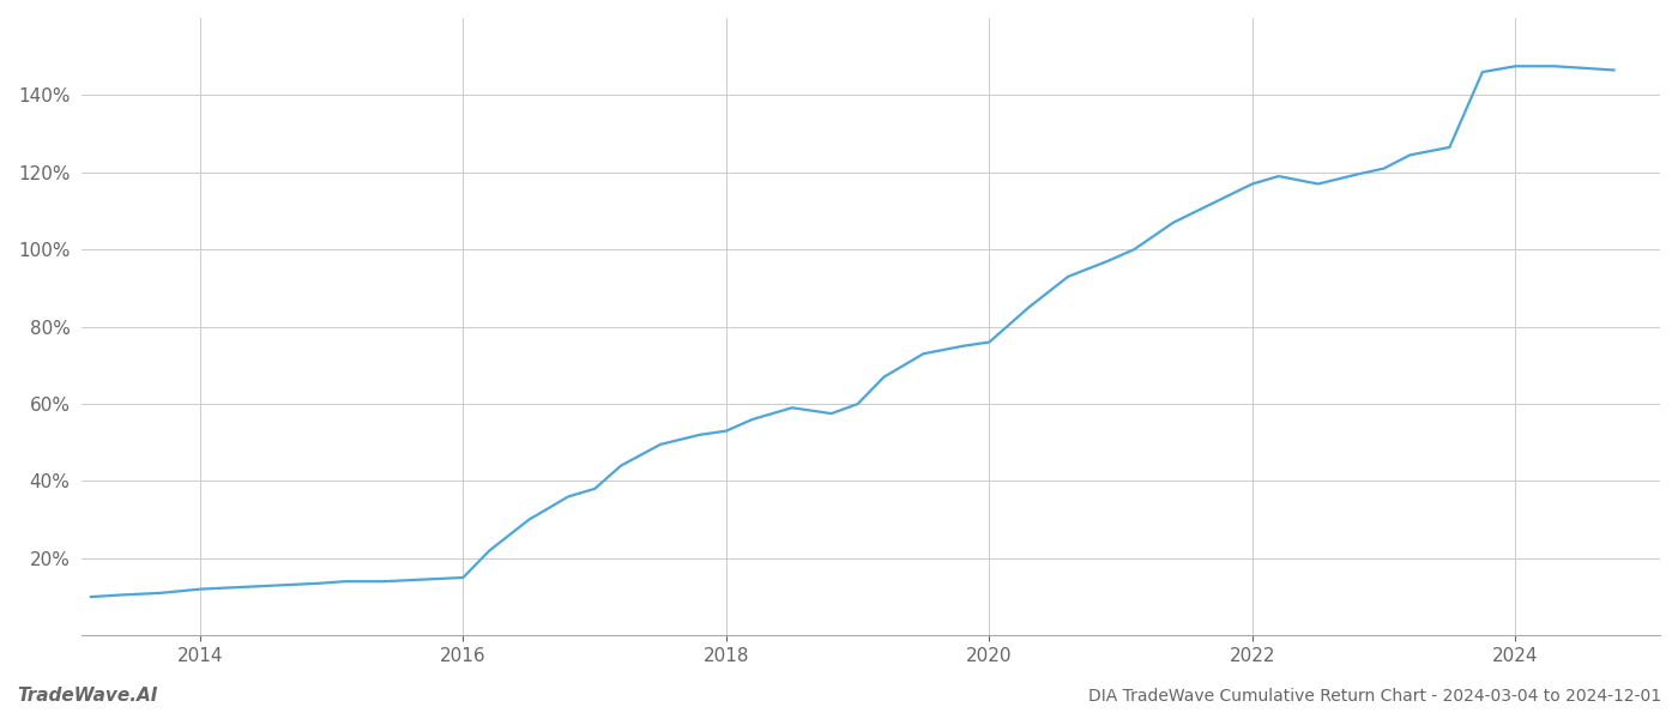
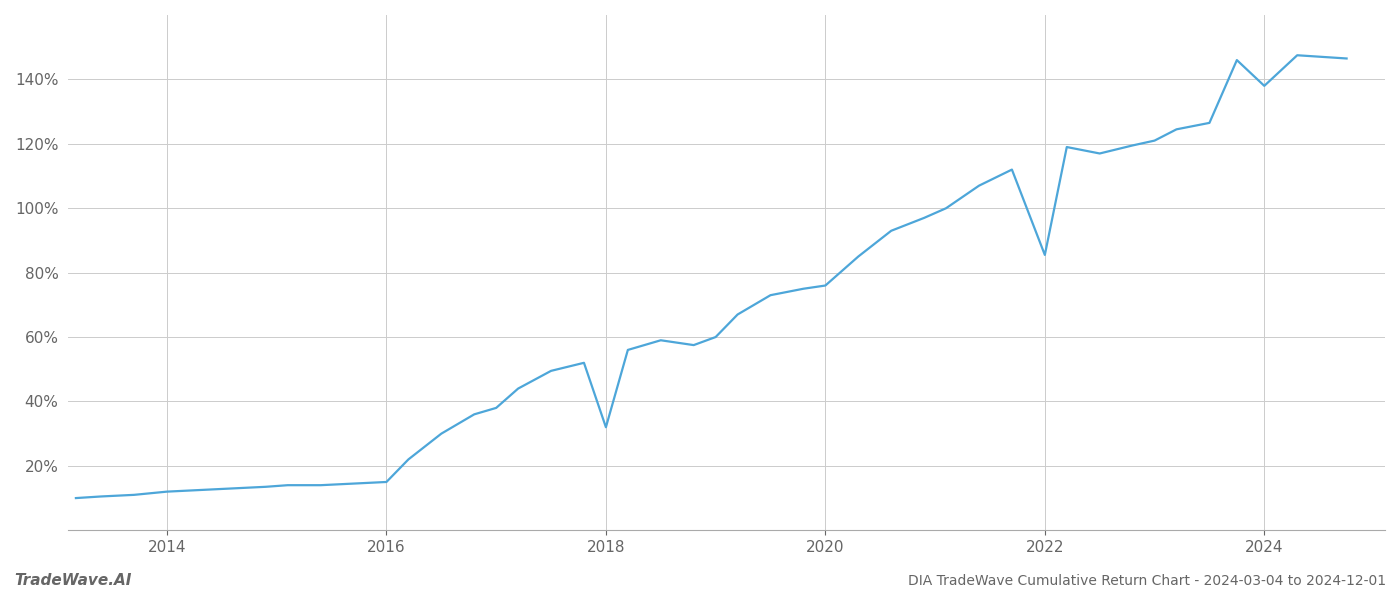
2018: 53.0% -> 32.0%
2022: 117.0% -> 85.5%
2024: 147.5% -> 138.0%
